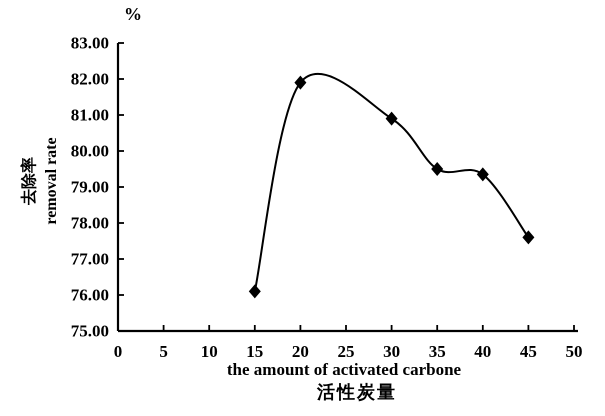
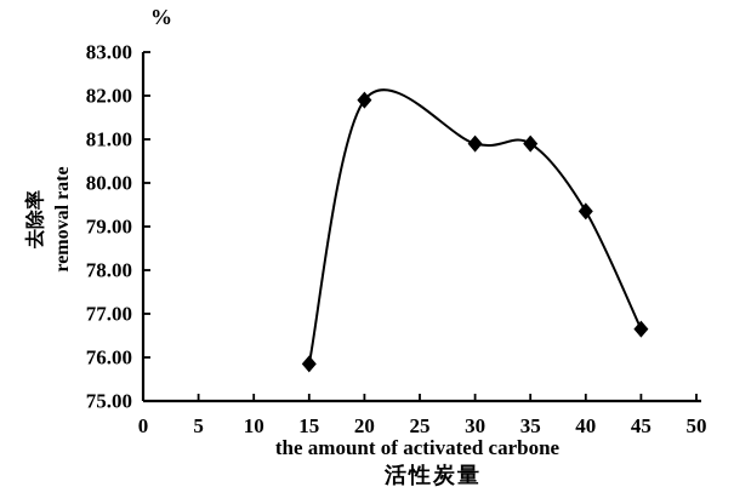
15: 76.1 -> 75.8
35: 79.5 -> 80.9
45: 77.6 -> 76.7
